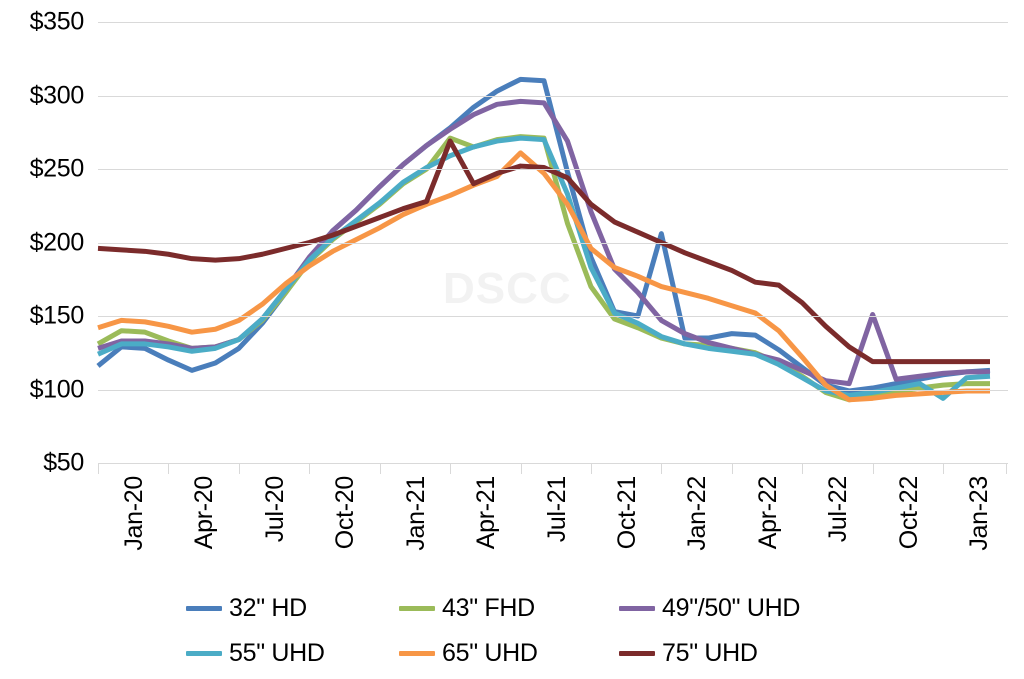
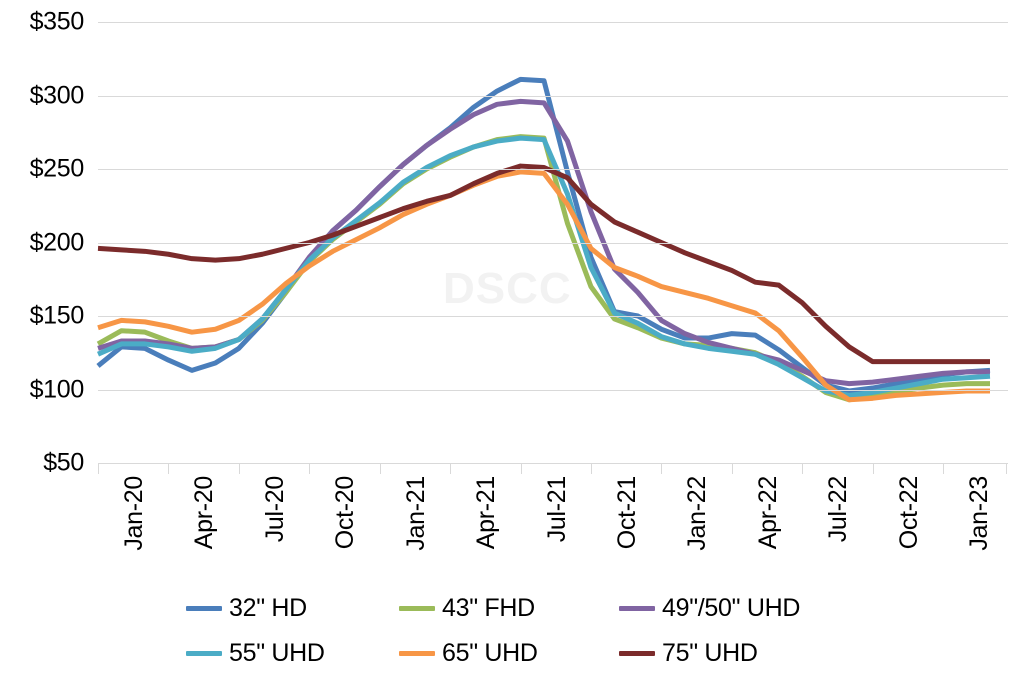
43" FHD/Apr-21: $271 -> $258
75" UHD/Apr-21: $269 -> $232
65" UHD/Jul-21: $261 -> $248
32" HD/Jan-22: $206 -> $141
49"/50" UHD/Oct-22: $151 -> $105
55" UHD/Jan-23: $94 -> $107
